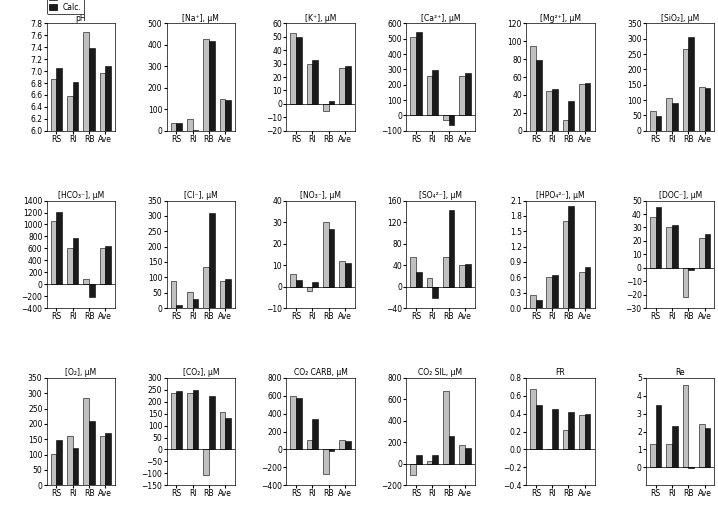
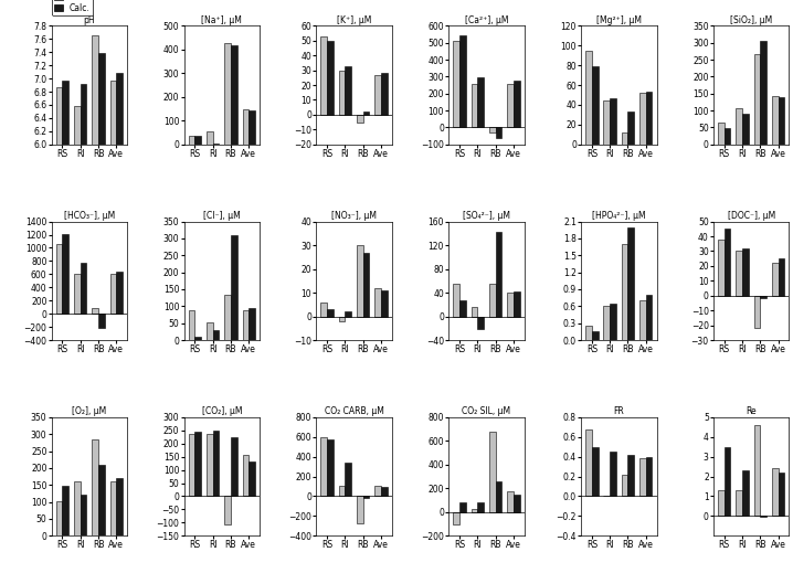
pH/Calc./RS: 7.05 -> 6.96
pH/Calc./RI: 6.82 -> 6.92
